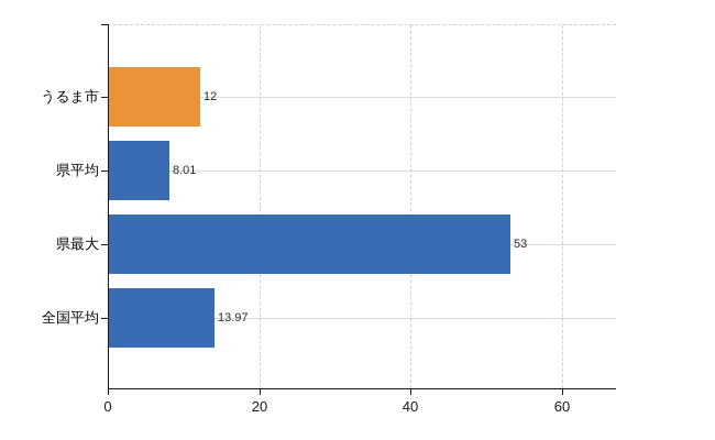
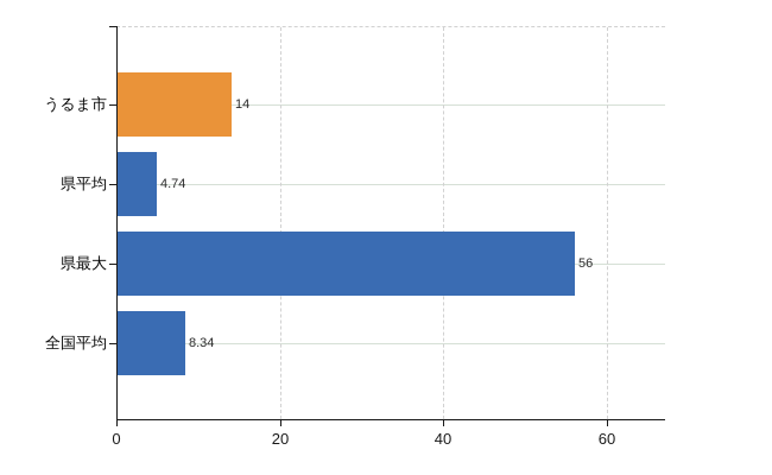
うるま市: 12 -> 14
県平均: 8.01 -> 4.74
県最大: 53 -> 56
全国平均: 13.97 -> 8.34
